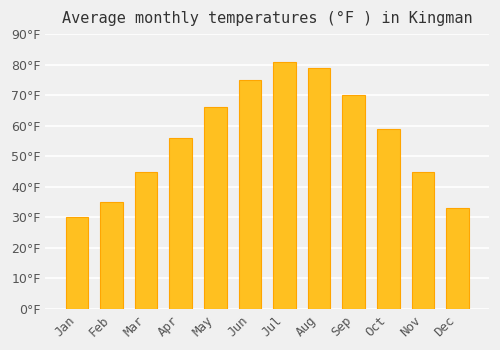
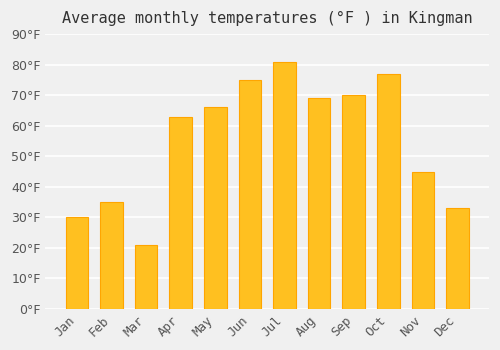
Mar: 45°F -> 21°F
Apr: 56°F -> 63°F
Aug: 79°F -> 69°F
Oct: 59°F -> 77°F
